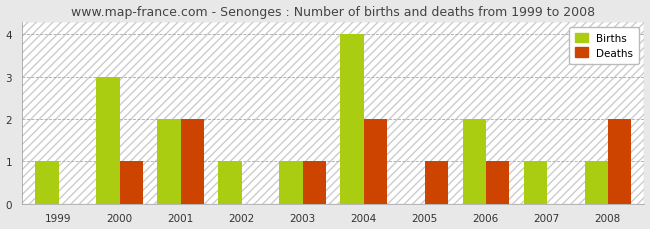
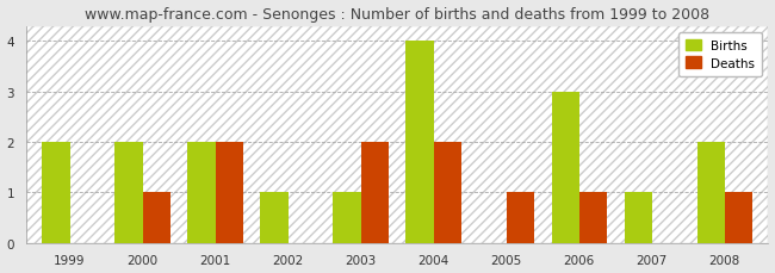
Births/1999: 1 -> 2
Births/2000: 3 -> 2
Deaths/2003: 1 -> 2
Births/2006: 2 -> 3
Births/2008: 1 -> 2
Deaths/2008: 2 -> 1
